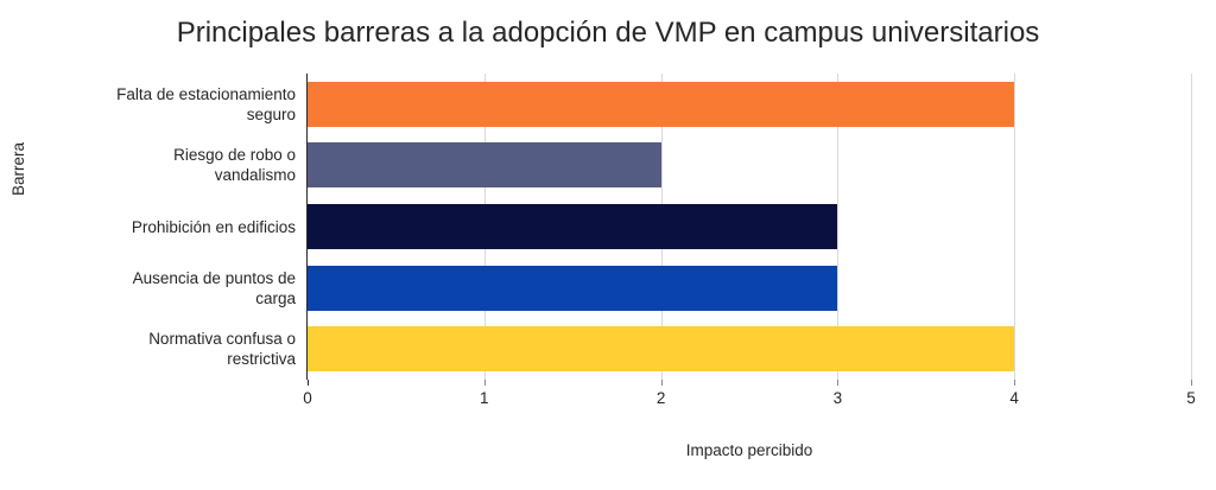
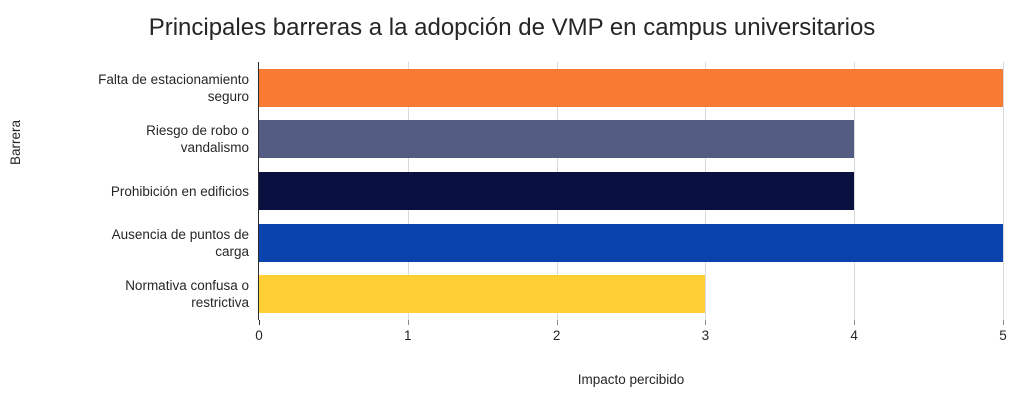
Falta de estacionamiento seguro: 4 -> 5
Riesgo de robo o vandalismo: 2 -> 4
Prohibición en edificios: 3 -> 4
Ausencia de puntos de carga: 3 -> 5
Normativa confusa o restrictiva: 4 -> 3
